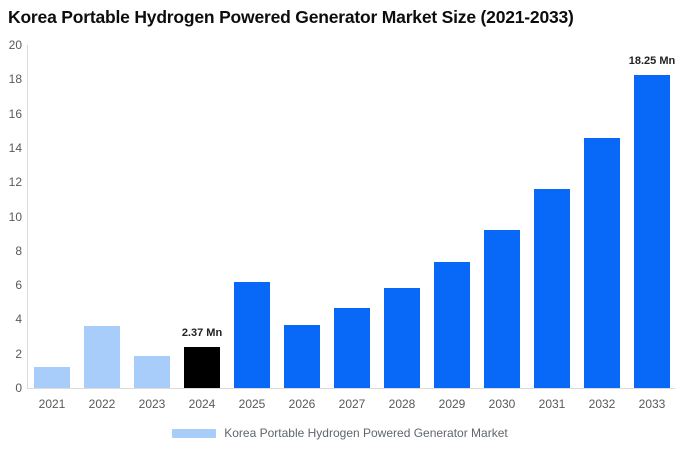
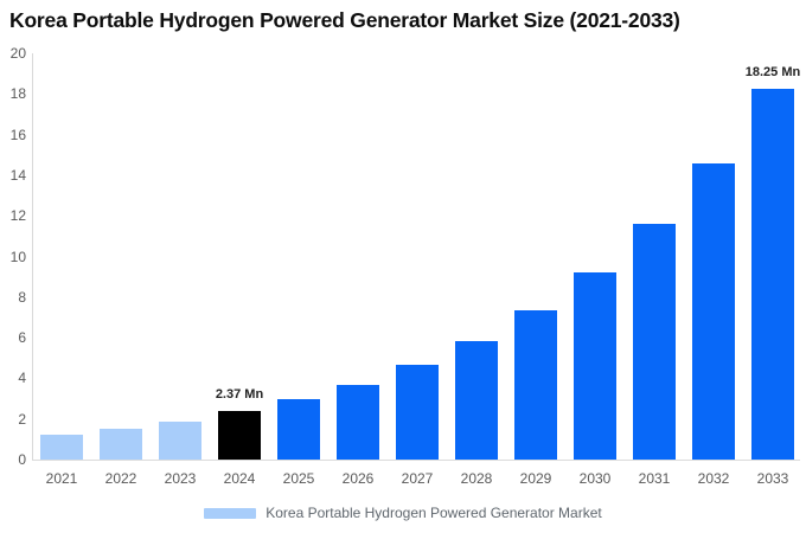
2022: 3.6 -> 1.5
2025: 6.2 -> 3.0
